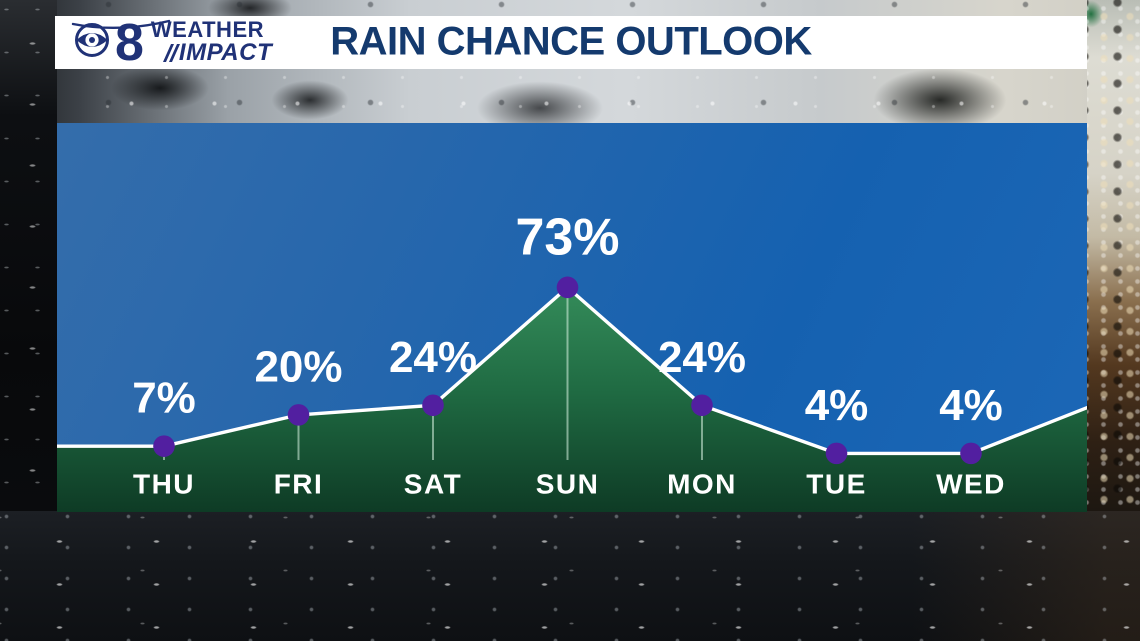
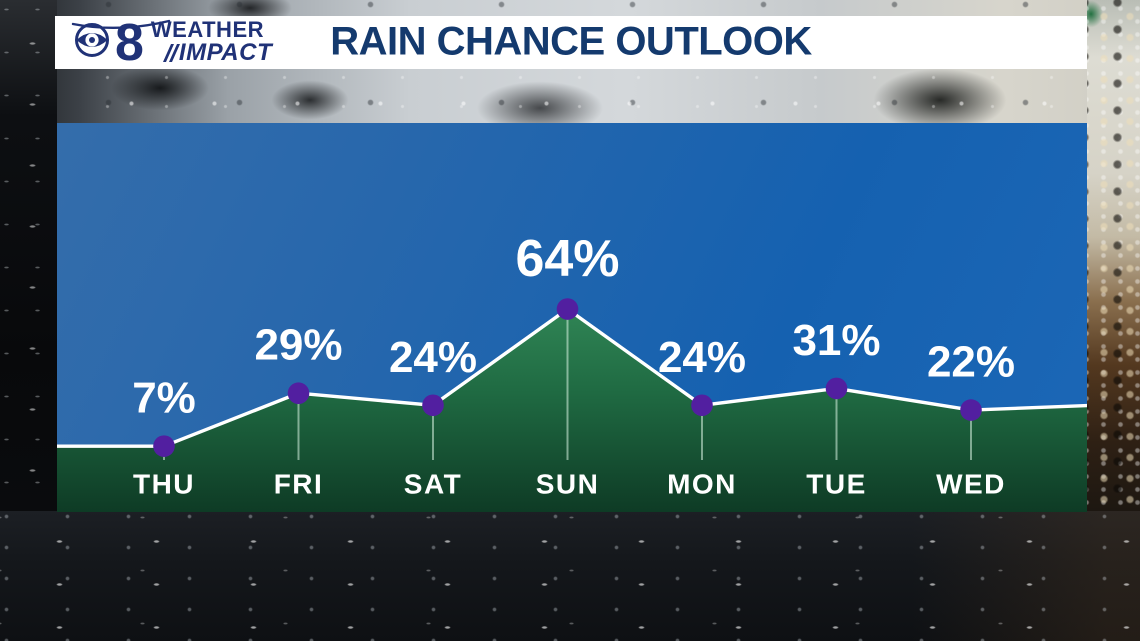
FRI: 20% -> 29%
SUN: 73% -> 64%
TUE: 4% -> 31%
WED: 4% -> 22%
